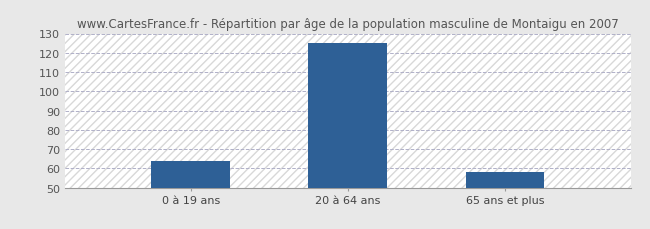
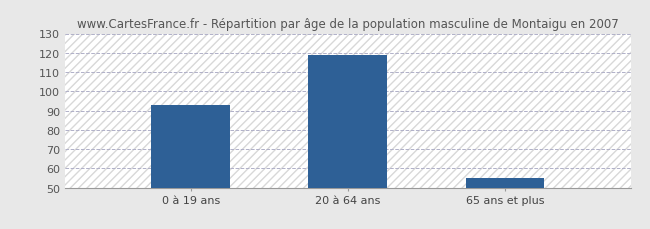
0 à 19 ans: 64 -> 93
20 à 64 ans: 125 -> 119
65 ans et plus: 58 -> 55
